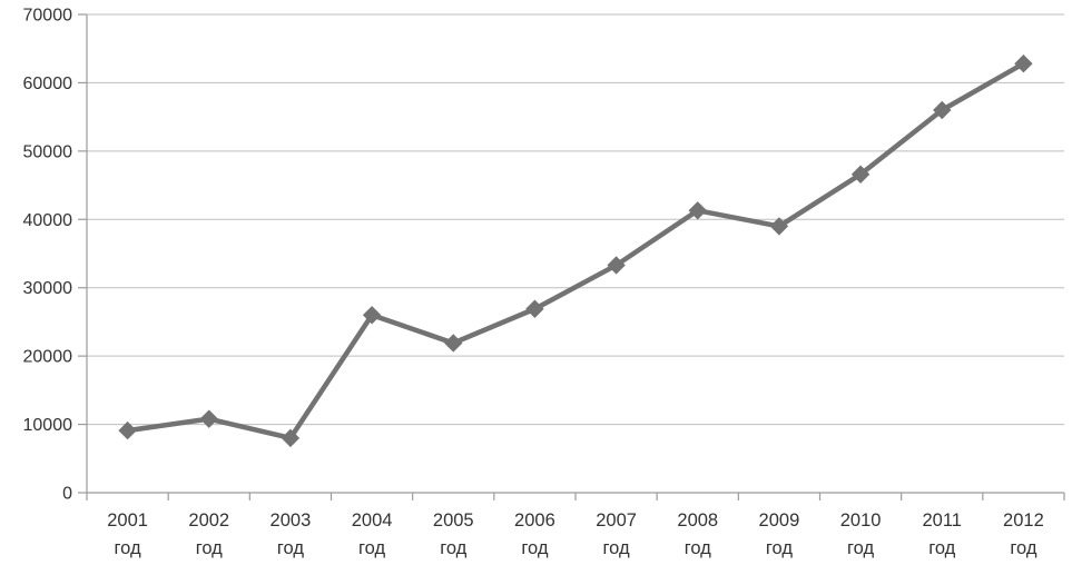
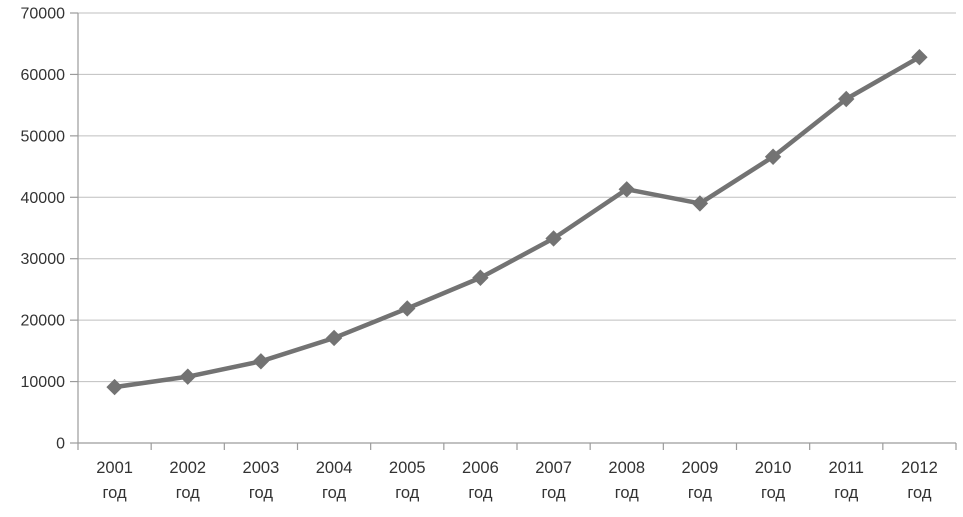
2003: 8000 -> 13000
2004: 26000 -> 17000
